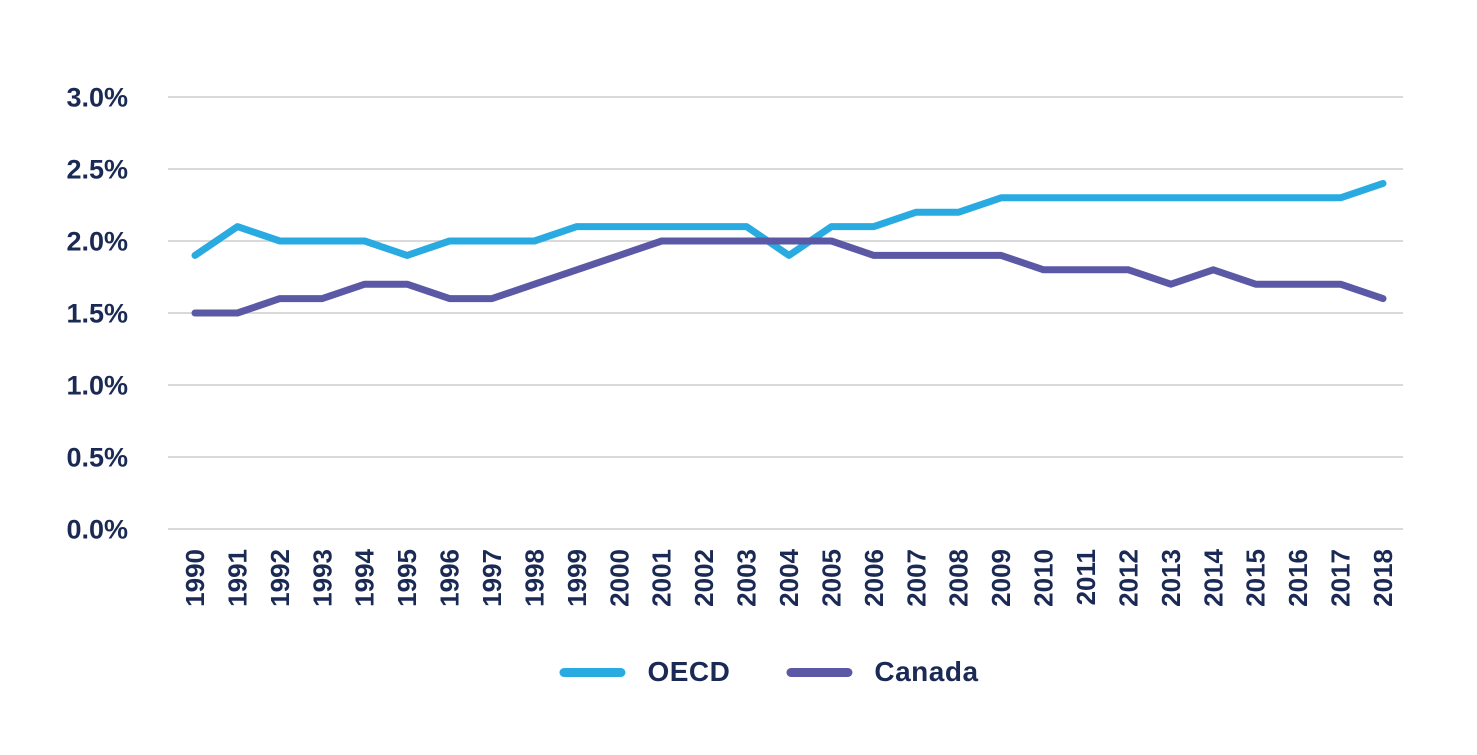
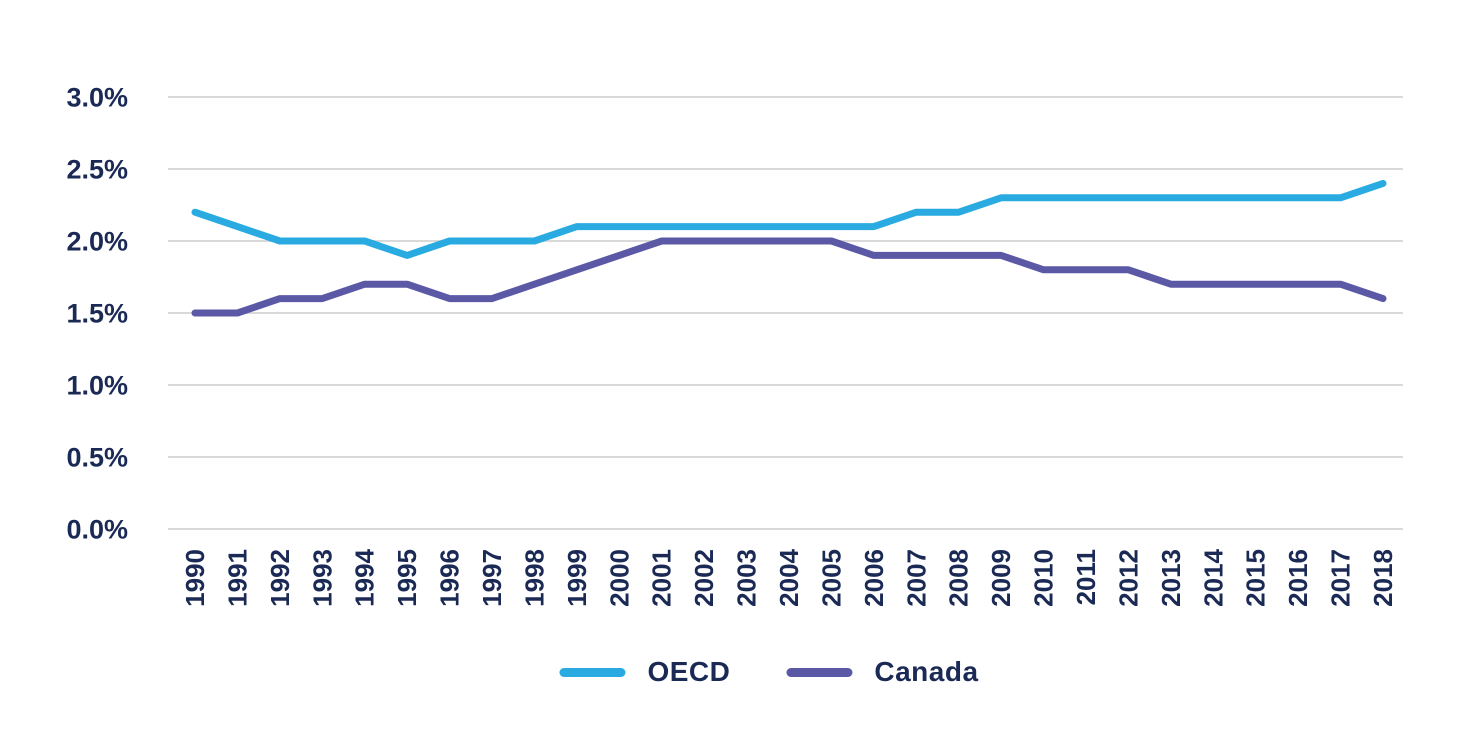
OECD/1990: 1.9% -> 2.2%
OECD/2004: 1.9% -> 2.1%
Canada/2014: 1.8% -> 1.7%
